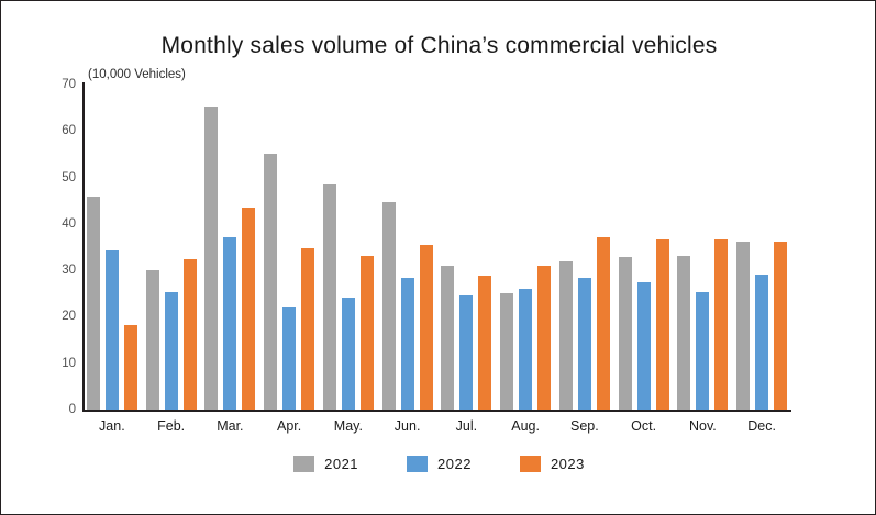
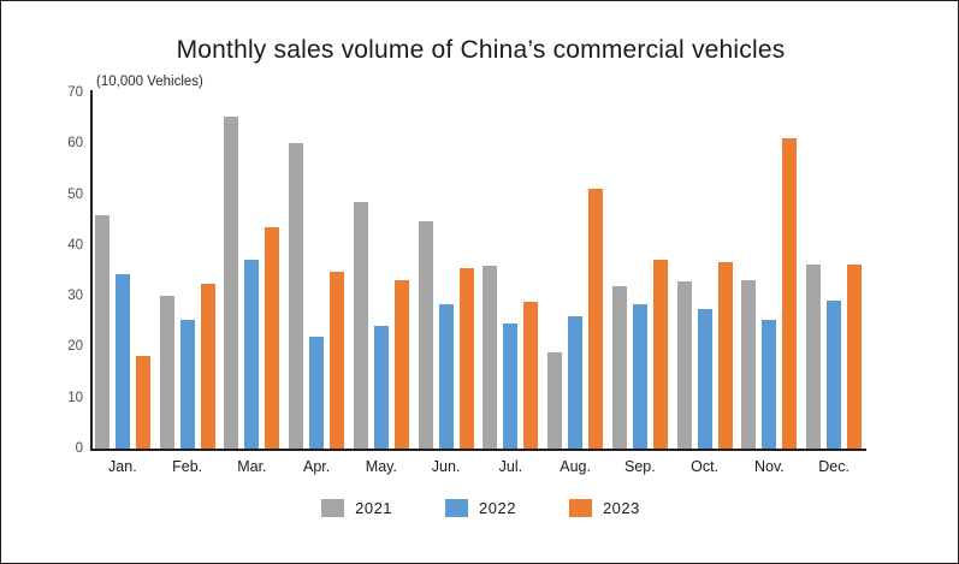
2021/Apr.: 55 -> 60
2021/Jul.: 31 -> 36
2021/Aug.: 25 -> 19
2023/Aug.: 31 -> 51
2023/Nov.: 37 -> 61
